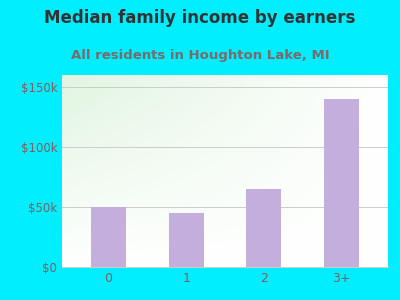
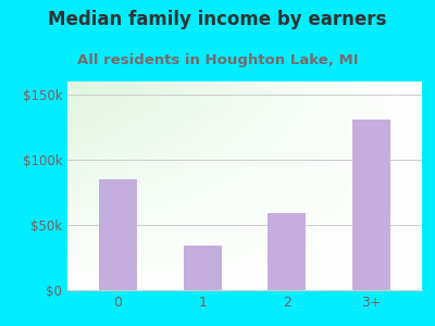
0: $50k -> $85k
1: $45k -> $34k
2: $65k -> $59k
3+: $140k -> $131k
